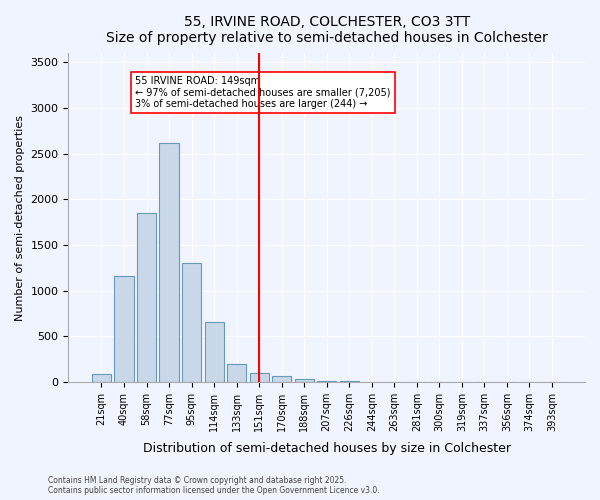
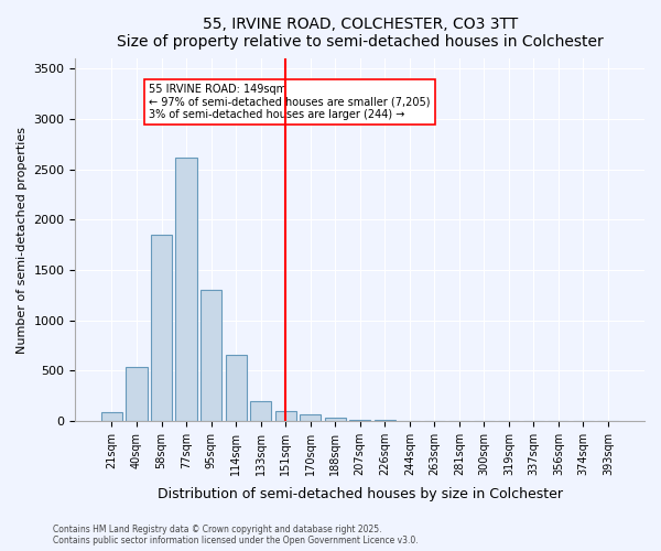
40sqm: 1160 -> 530
